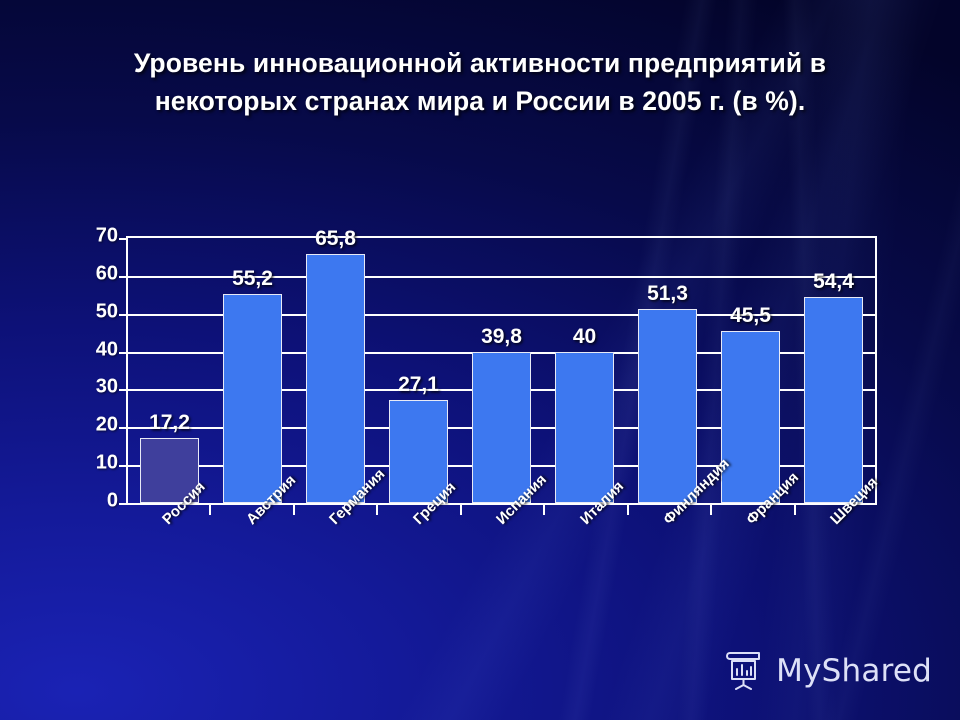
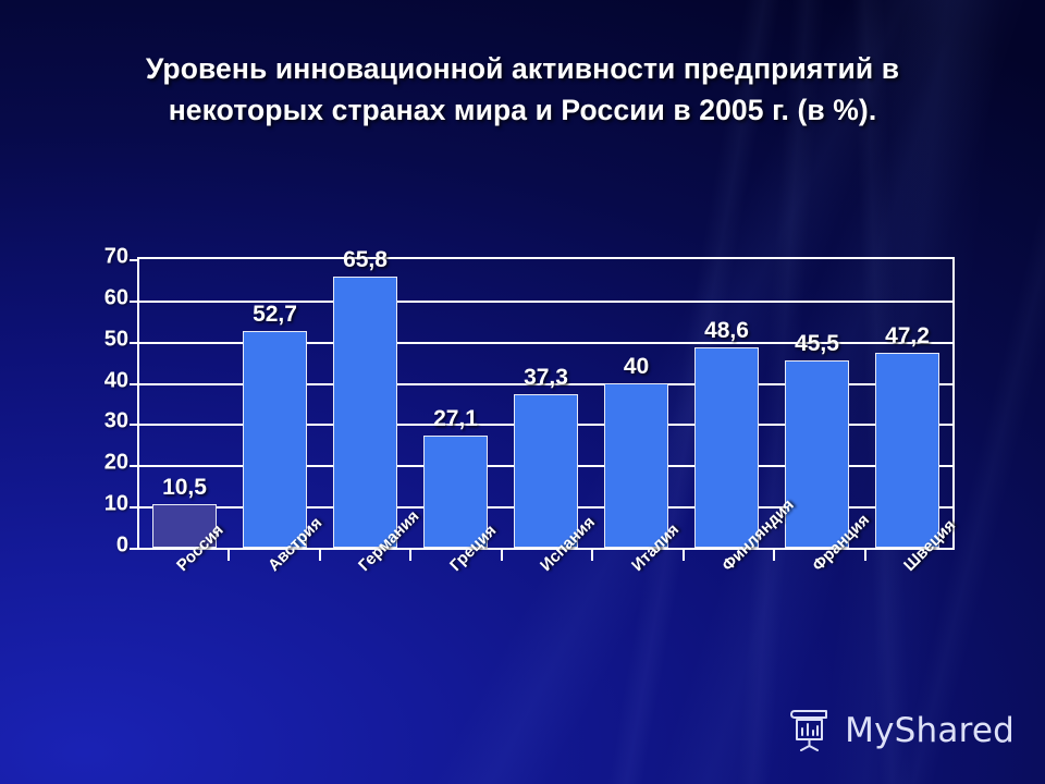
Россия: 17,2 -> 10,5
Австрия: 55,2 -> 52,7
Испания: 39,8 -> 37,3
Финляндия: 51,3 -> 48,6
Швеция: 54,4 -> 47,2
